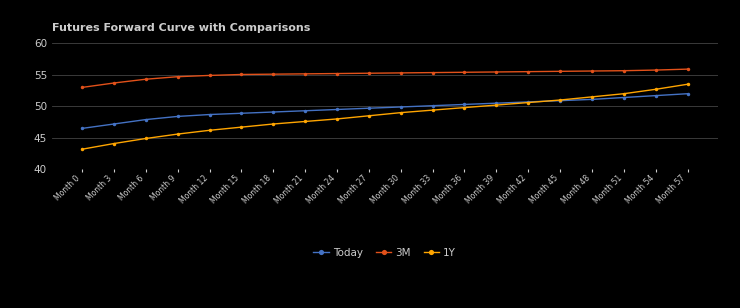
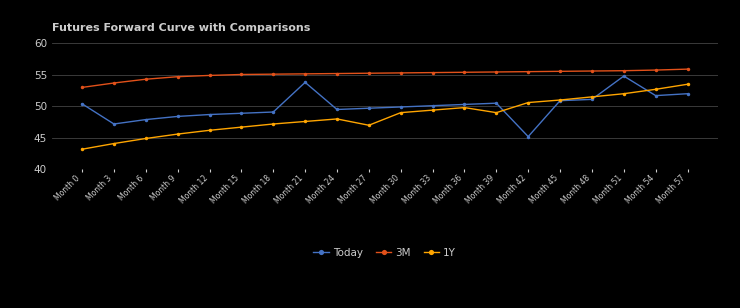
Today/Month 0: 46.5 -> 50.4
Today/Month 21: 49.3 -> 53.8
1Y/Month 27: 48.5 -> 47.0
1Y/Month 39: 50.2 -> 49.0
Today/Month 42: 50.7 -> 45.2
Today/Month 51: 51.4 -> 54.8
